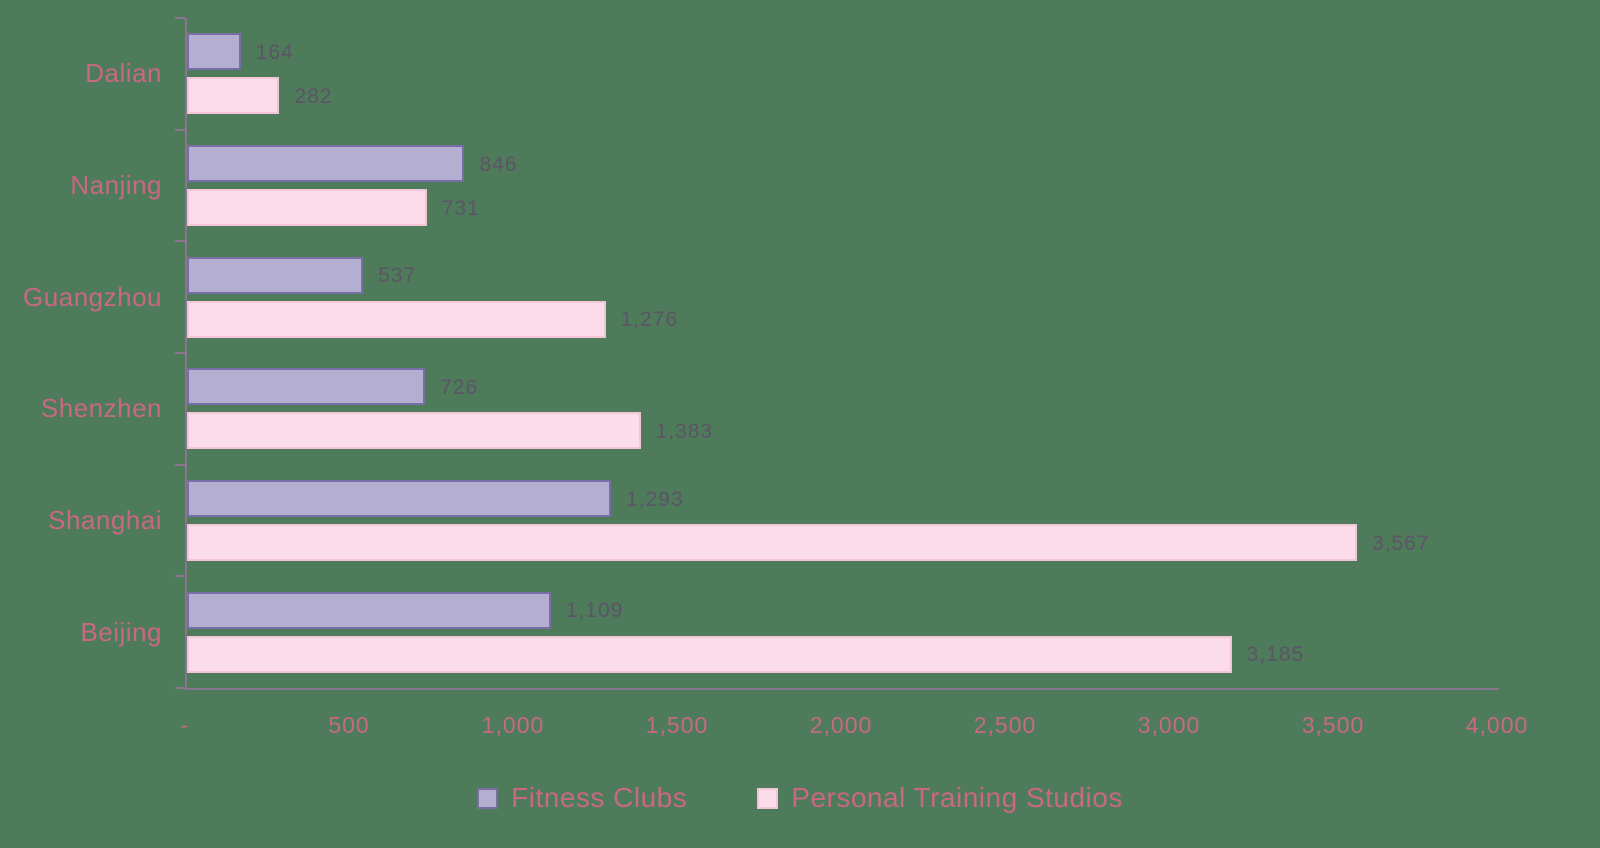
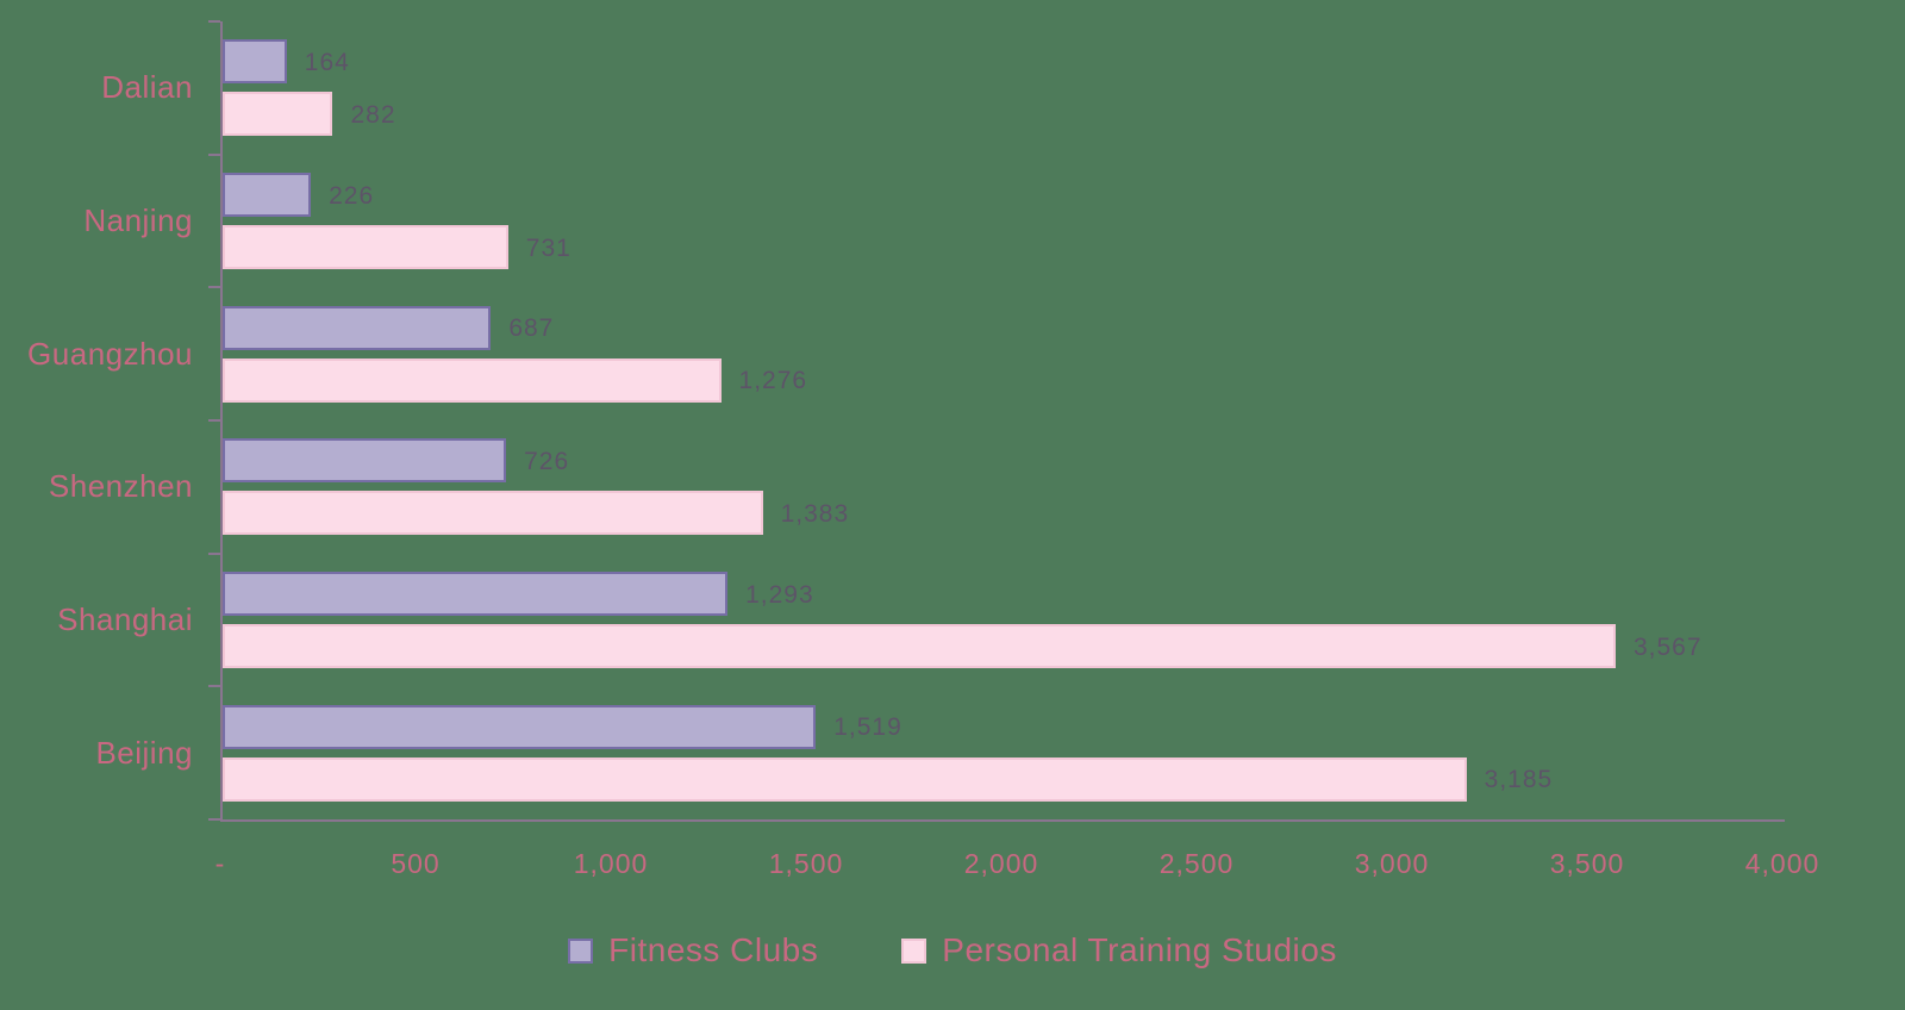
Fitness Clubs/Nanjing: 846 -> 226
Fitness Clubs/Guangzhou: 537 -> 687
Fitness Clubs/Beijing: 1,109 -> 1,519
